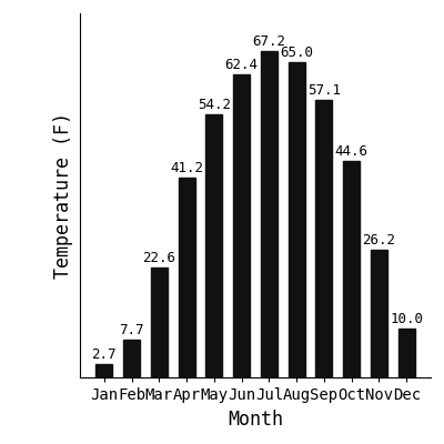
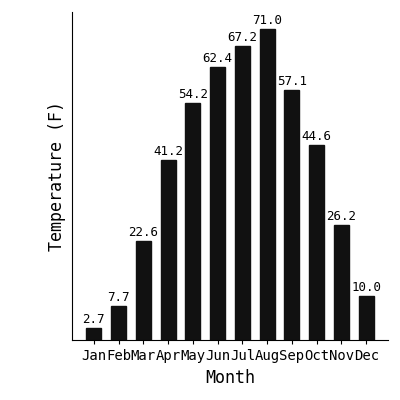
Aug: 65.0 -> 71.0
